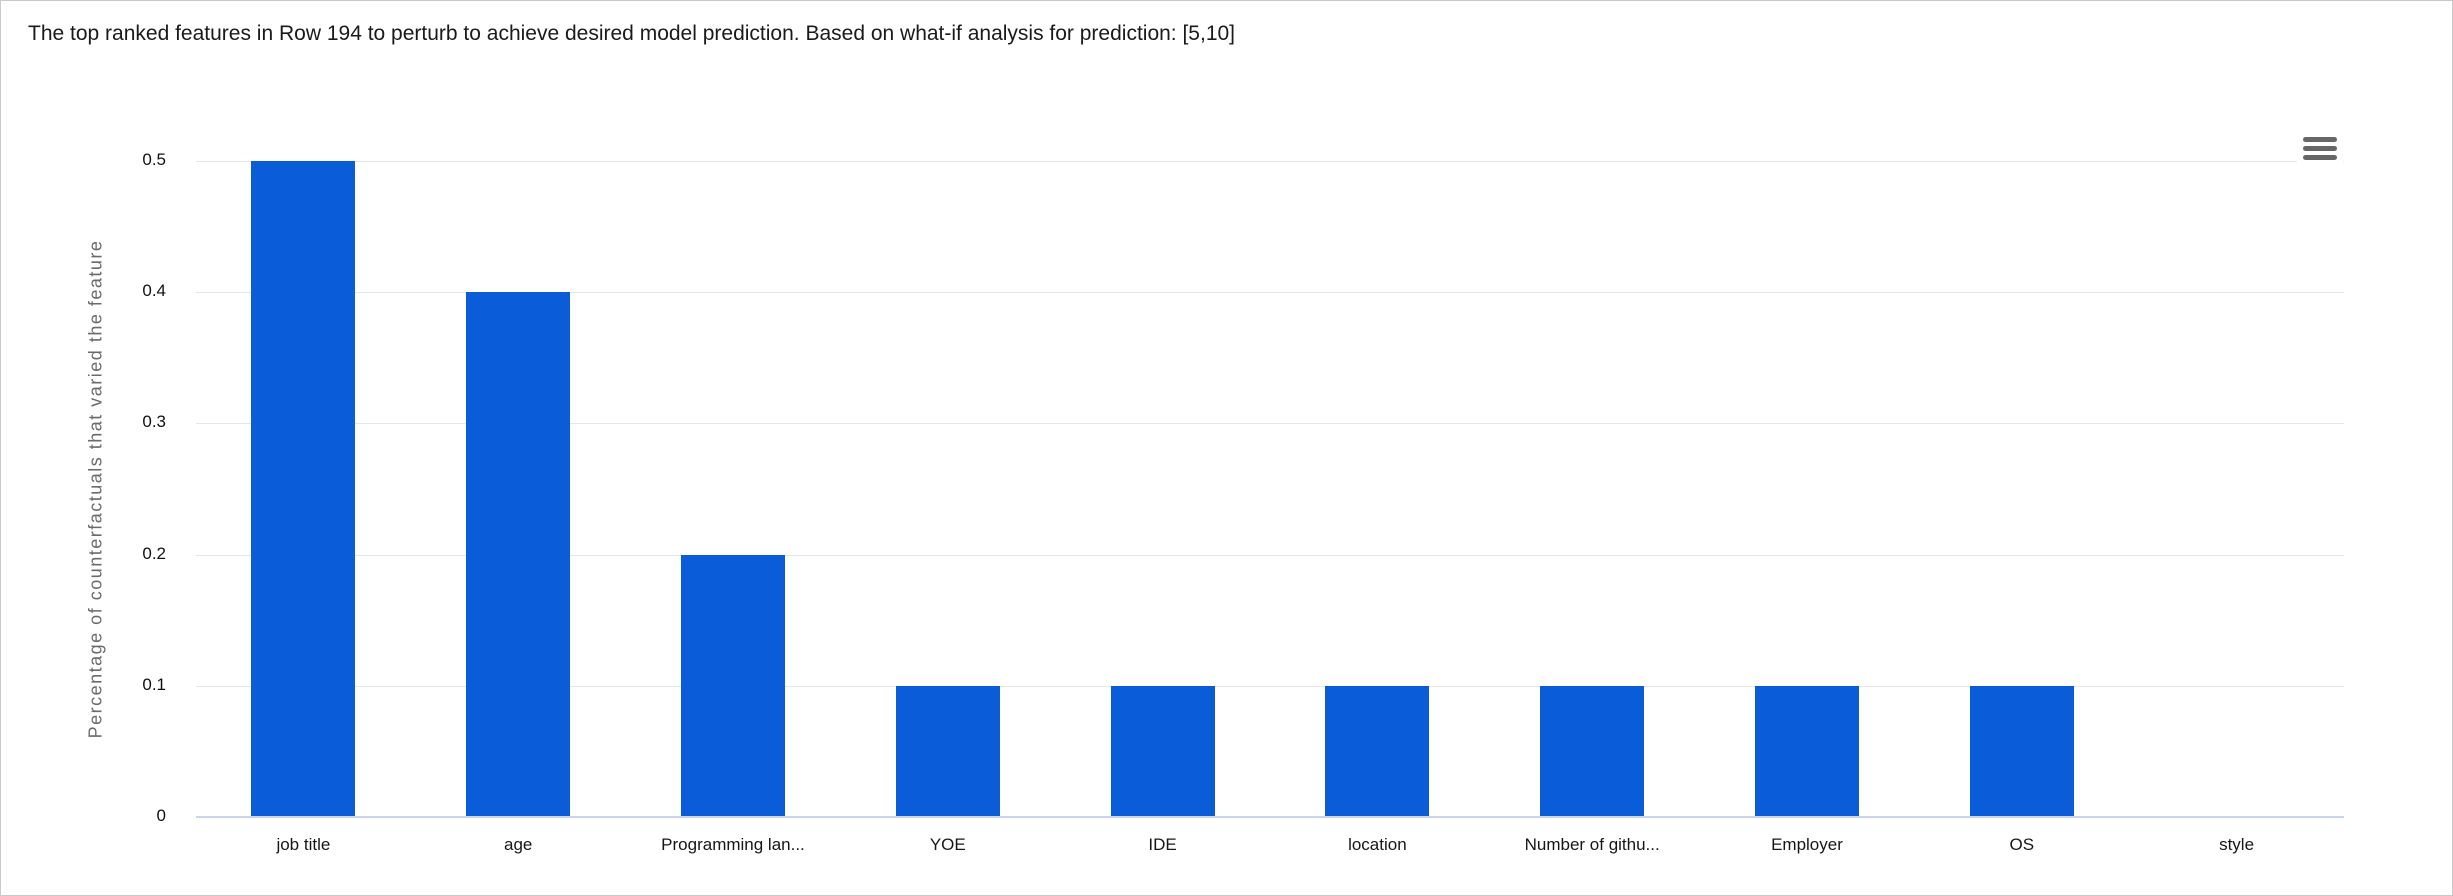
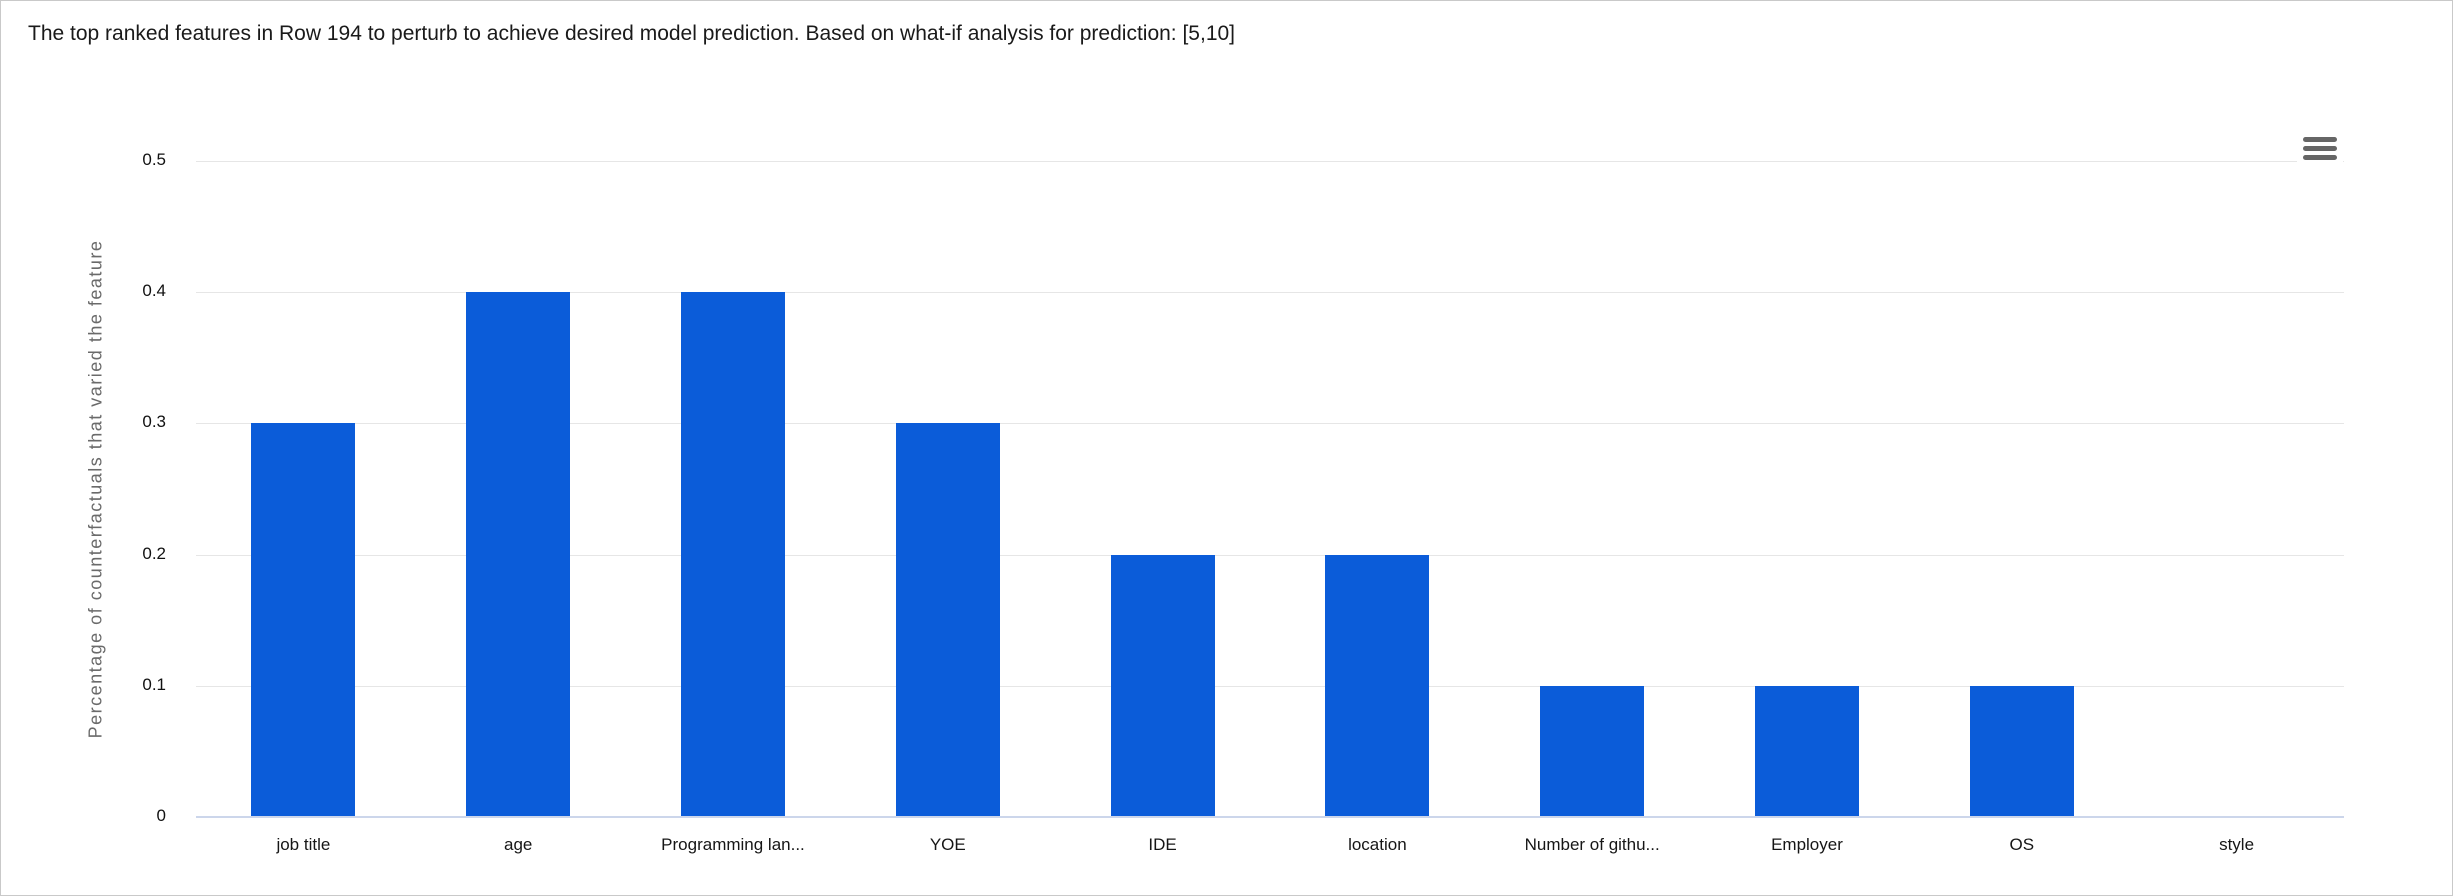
job title: 0.5 -> 0.3
Programming lan...: 0.2 -> 0.4
YOE: 0.1 -> 0.3
IDE: 0.1 -> 0.2
location: 0.1 -> 0.2
